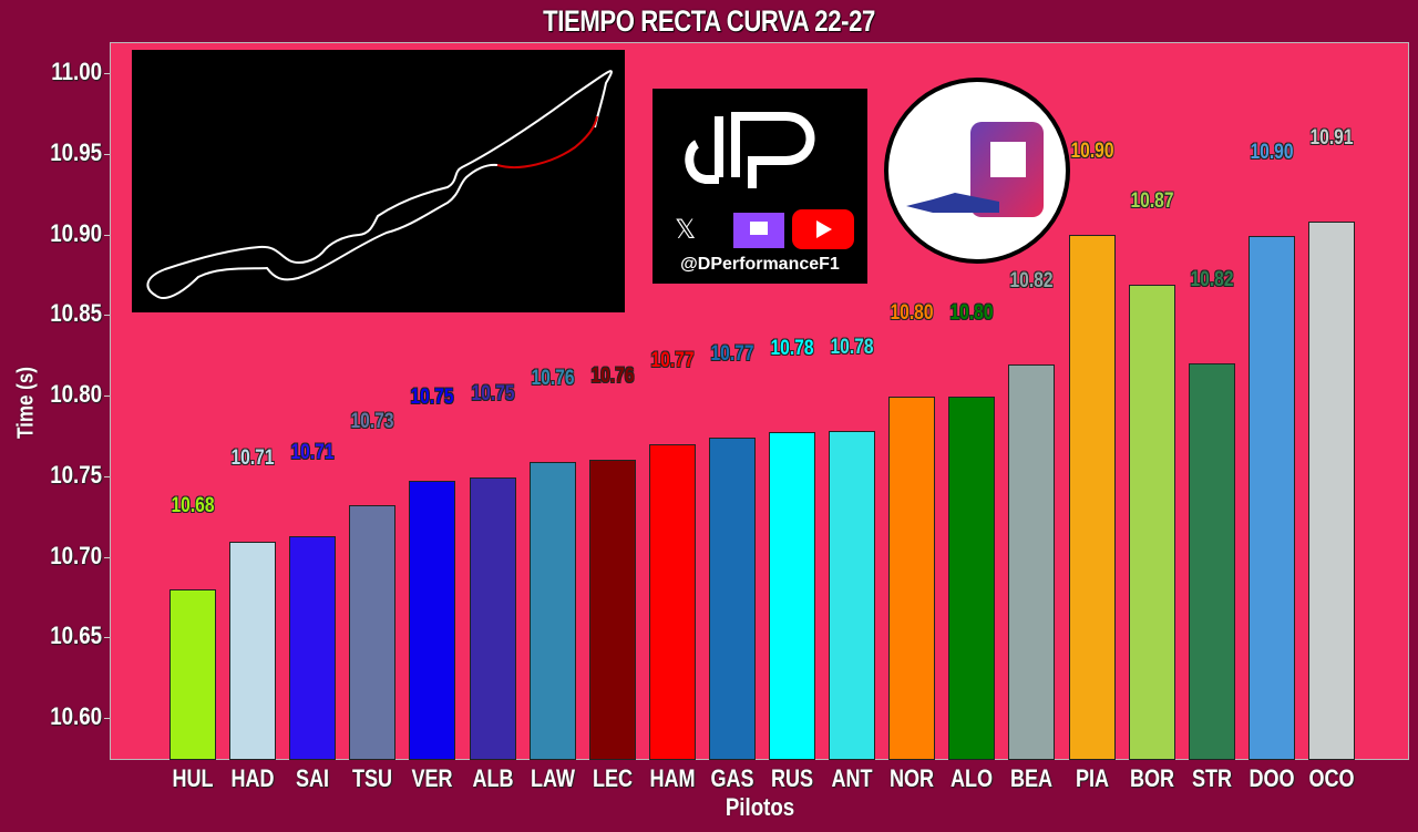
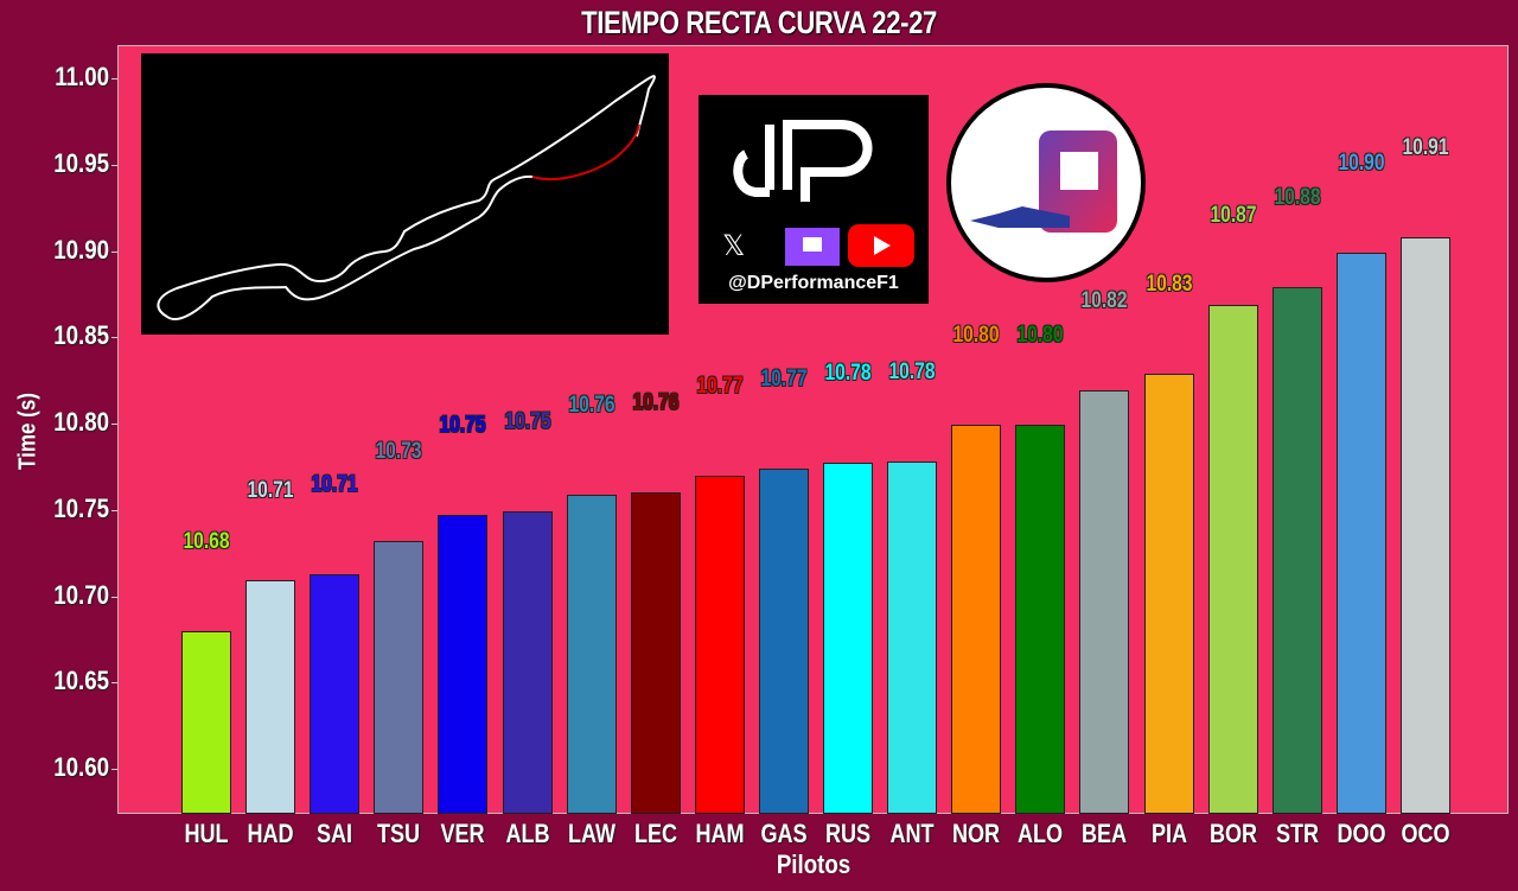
PIA: 10.90 -> 10.83
STR: 10.82 -> 10.88
